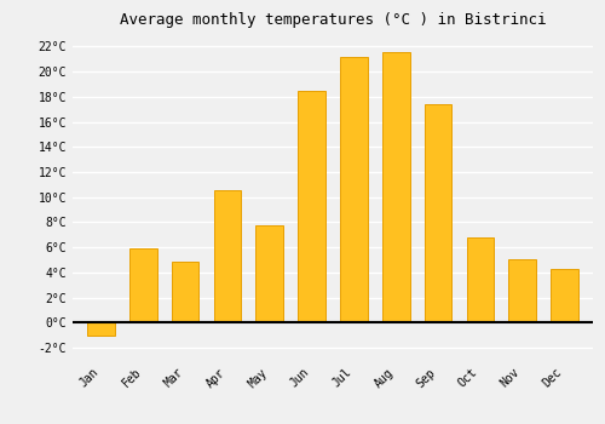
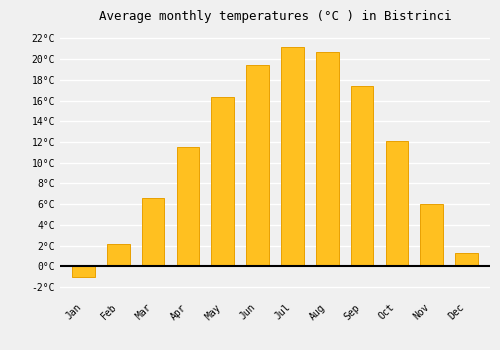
Feb: 5.9°C -> 2.2°C
Mar: 4.9°C -> 6.6°C
Apr: 10.6°C -> 11.5°C
May: 7.8°C -> 16.3°C
Jun: 18.5°C -> 19.4°C
Aug: 21.6°C -> 20.7°C
Oct: 6.8°C -> 12.1°C
Nov: 5.1°C -> 6.0°C
Dec: 4.3°C -> 1.3°C
